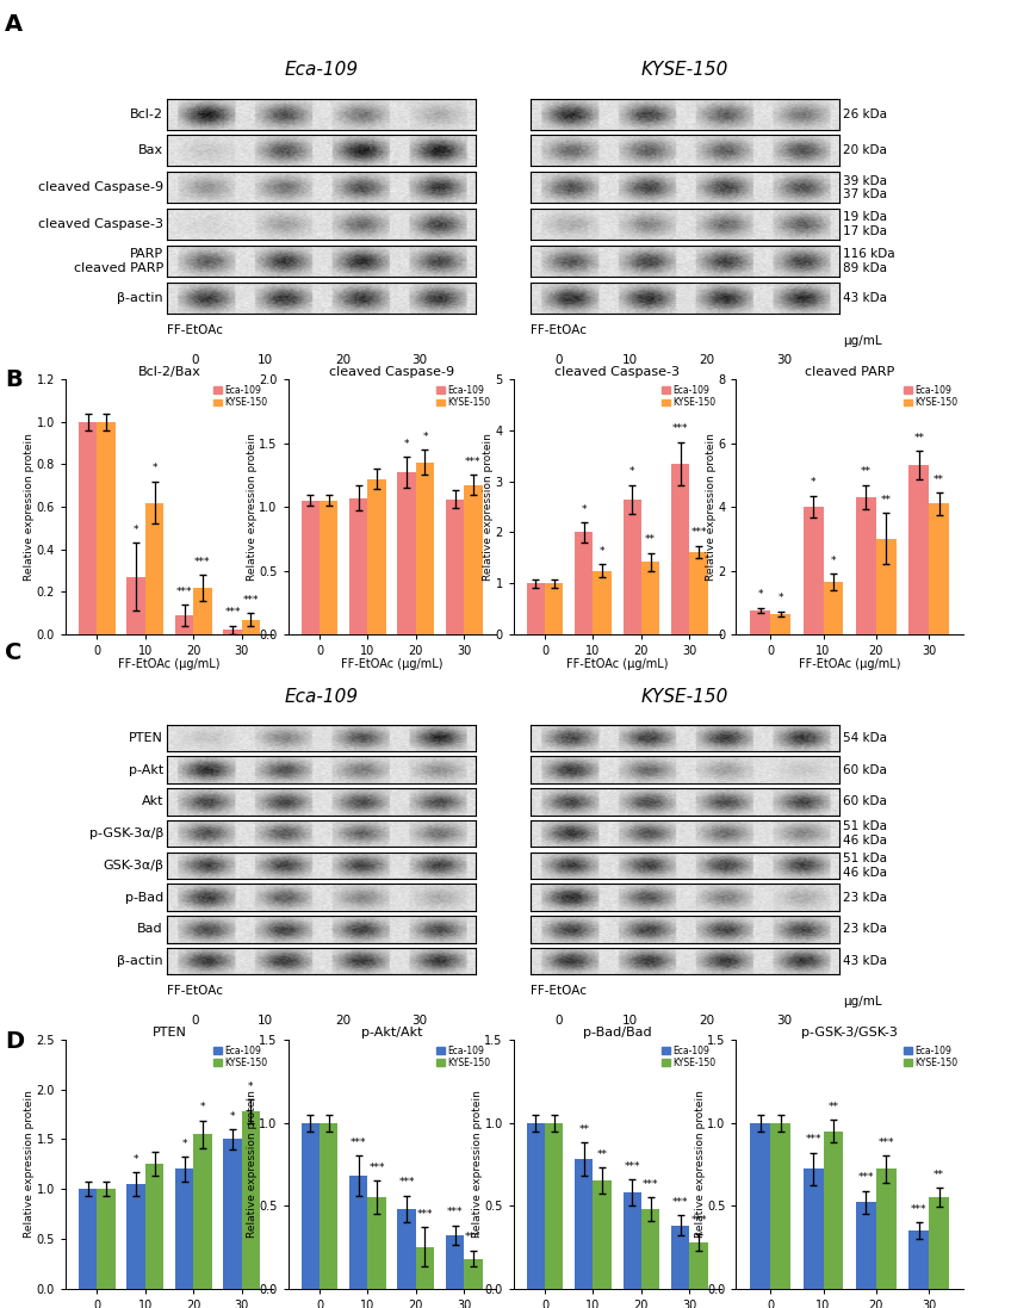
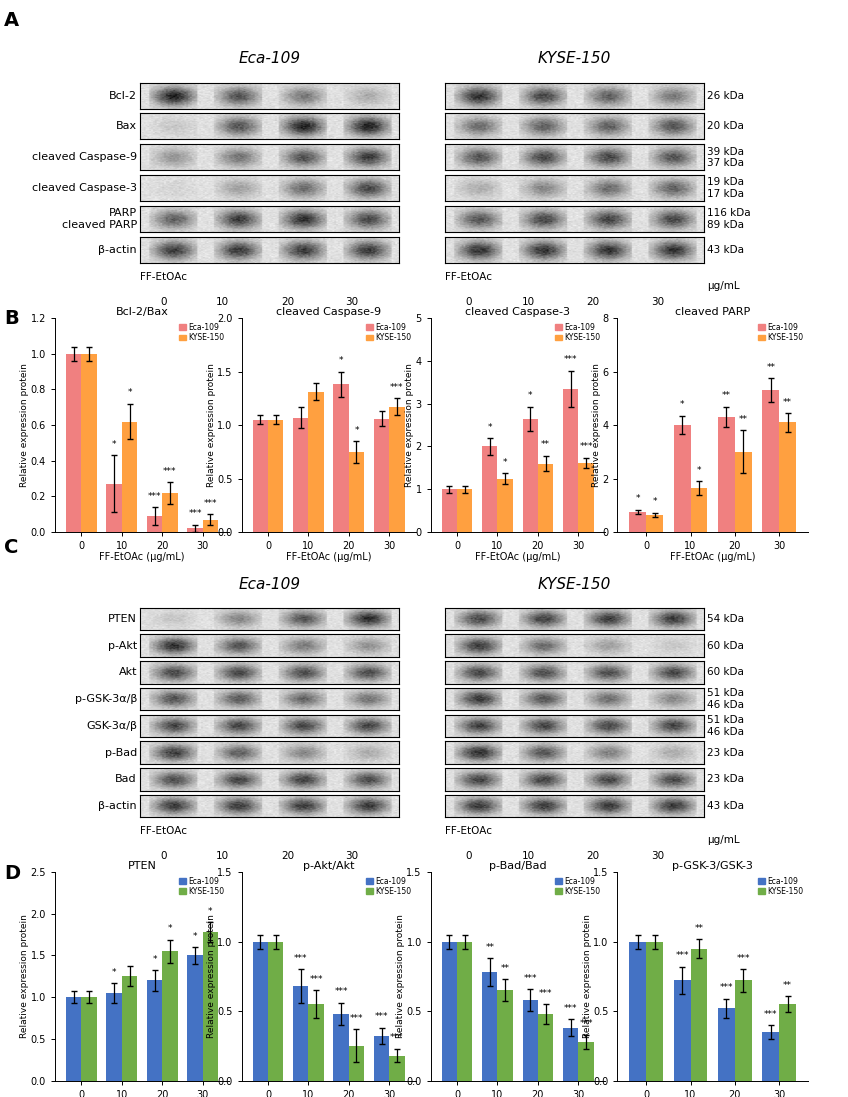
cleaved Caspase-9/KYSE-150/10: 1.22 -> 1.31
cleaved Caspase-9/Eca-109/20: 1.27 -> 1.38
cleaved Caspase-9/KYSE-150/20: 1.35 -> 0.75
cleaved Caspase-3/KYSE-150/20: 1.42 -> 1.60
